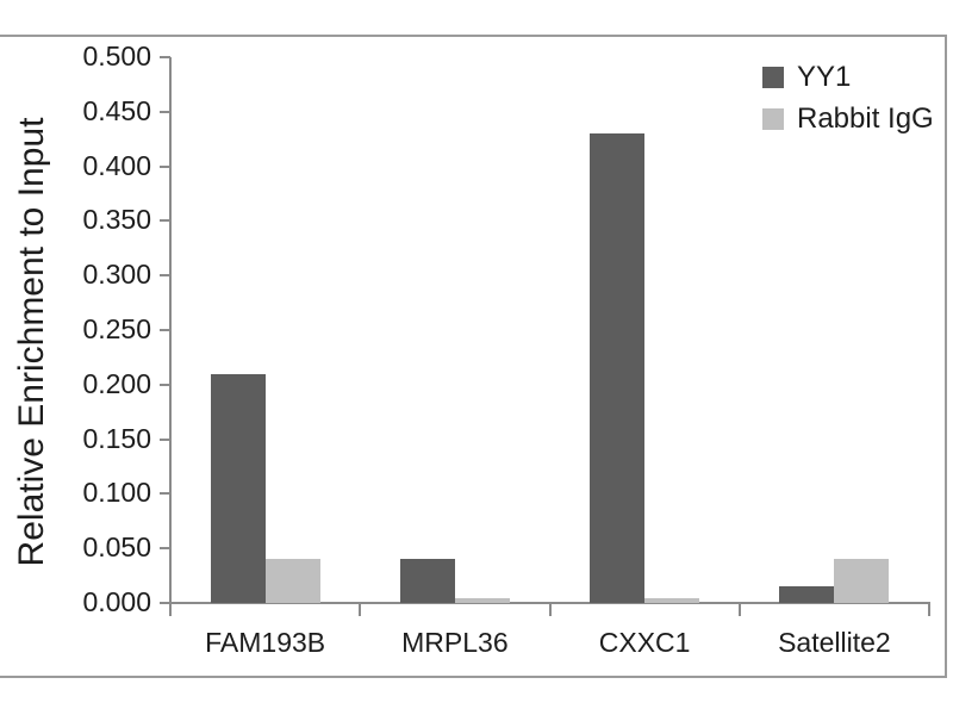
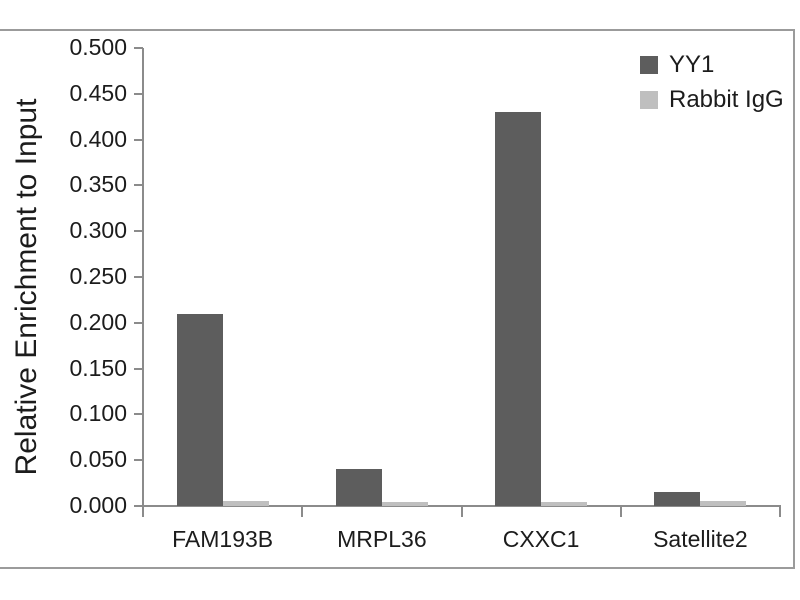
Rabbit IgG/FAM193B: 0.04 -> 0.01
Rabbit IgG/Satellite2: 0.04 -> 0.01
